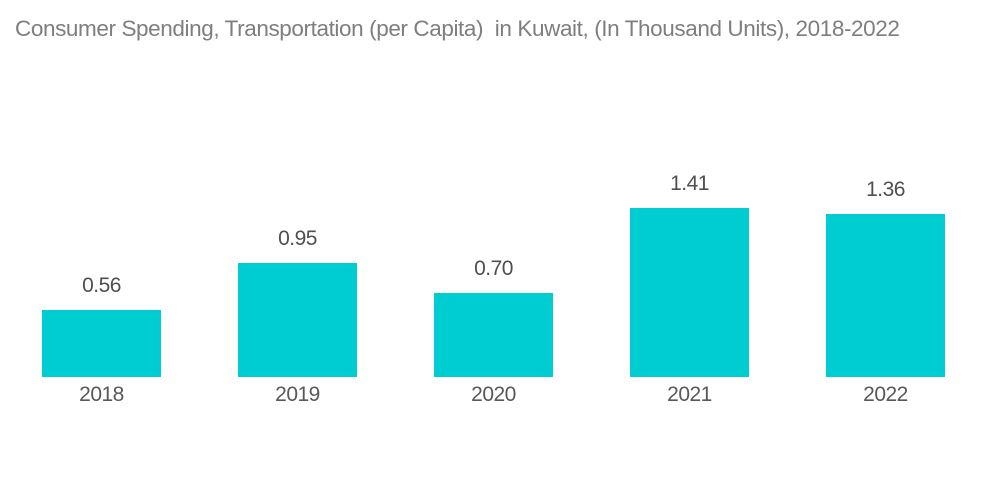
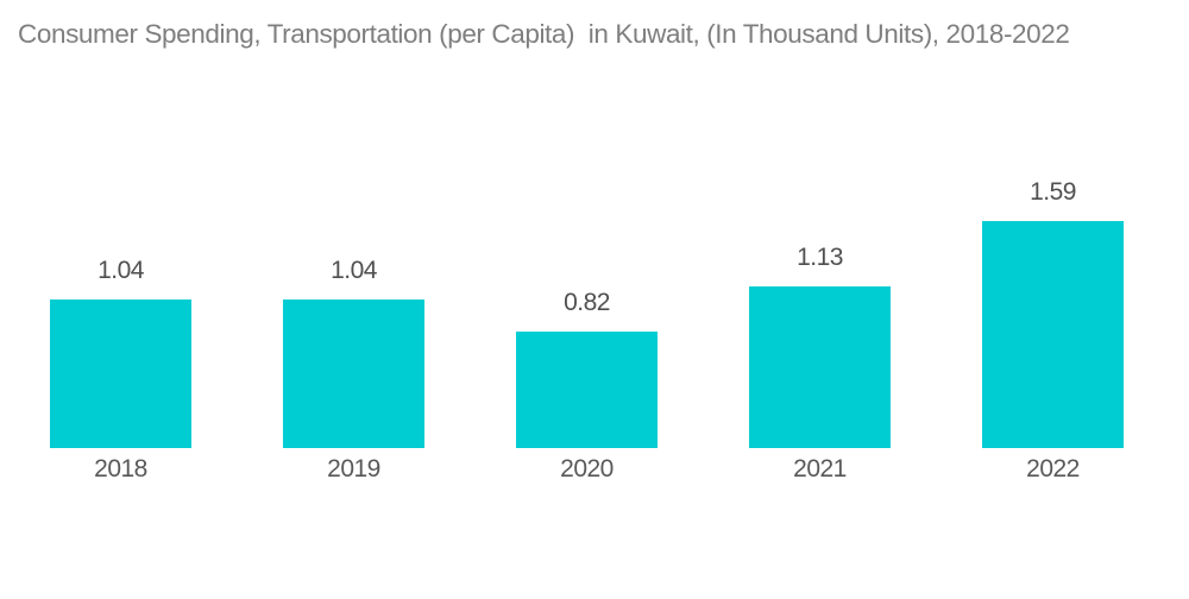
2018: 0.56 -> 1.04
2019: 0.95 -> 1.04
2020: 0.70 -> 0.82
2021: 1.41 -> 1.13
2022: 1.36 -> 1.59
